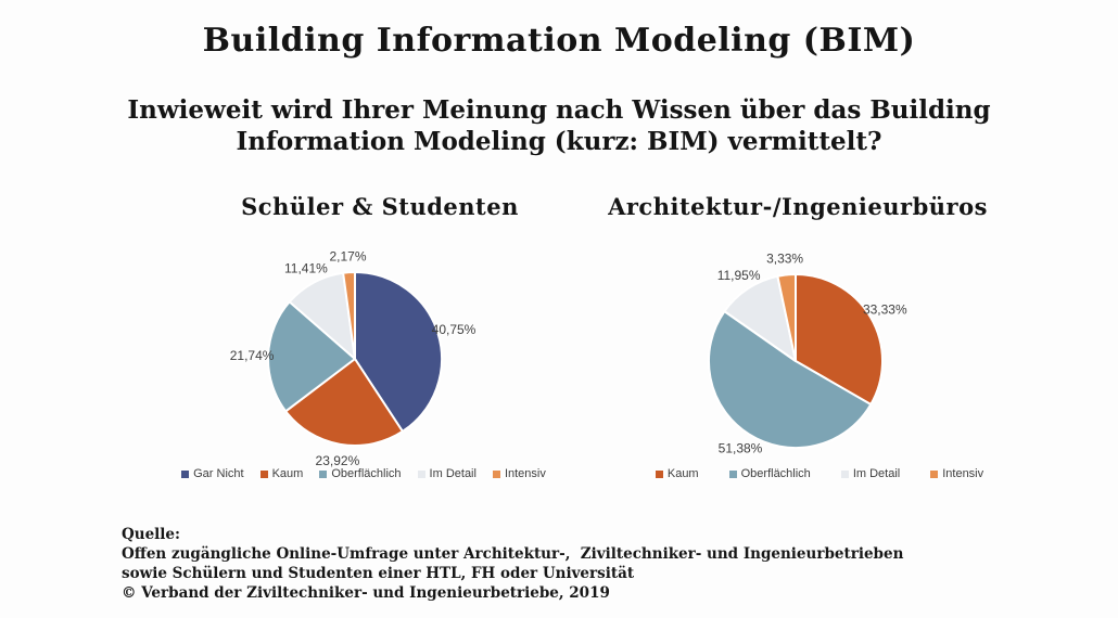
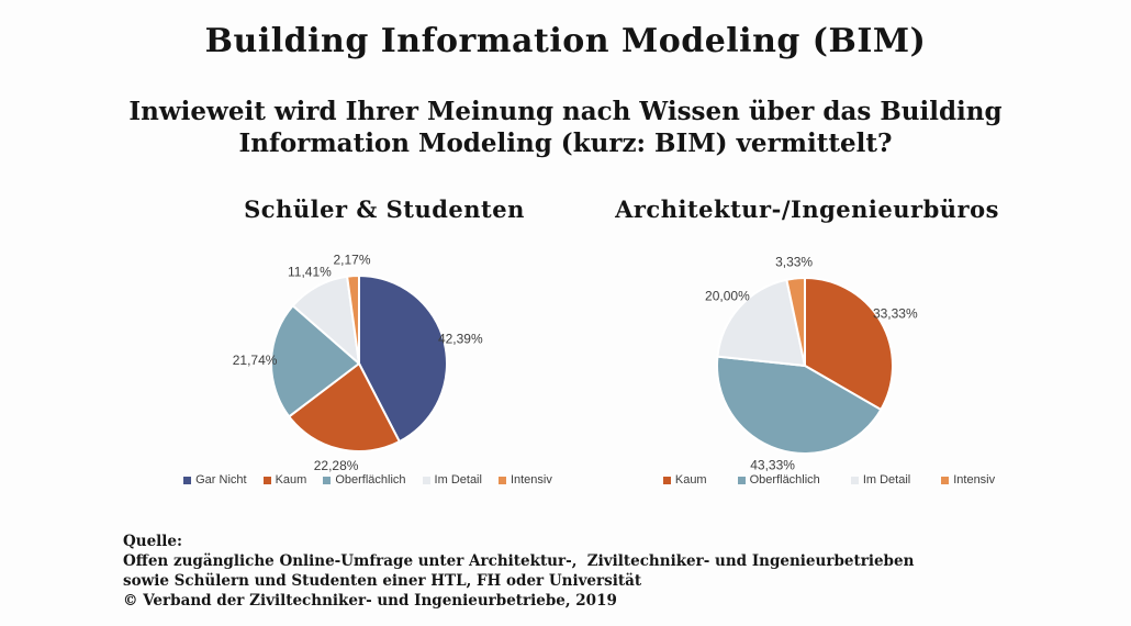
Schüler & Studenten/Gar Nicht: 40,75% -> 42,39%
Schüler & Studenten/Kaum: 23,92% -> 22,28%
Architektur-/Ingenieurbüros/Oberflächlich: 51,38% -> 43,33%
Architektur-/Ingenieurbüros/Im Detail: 11,95% -> 20,00%
